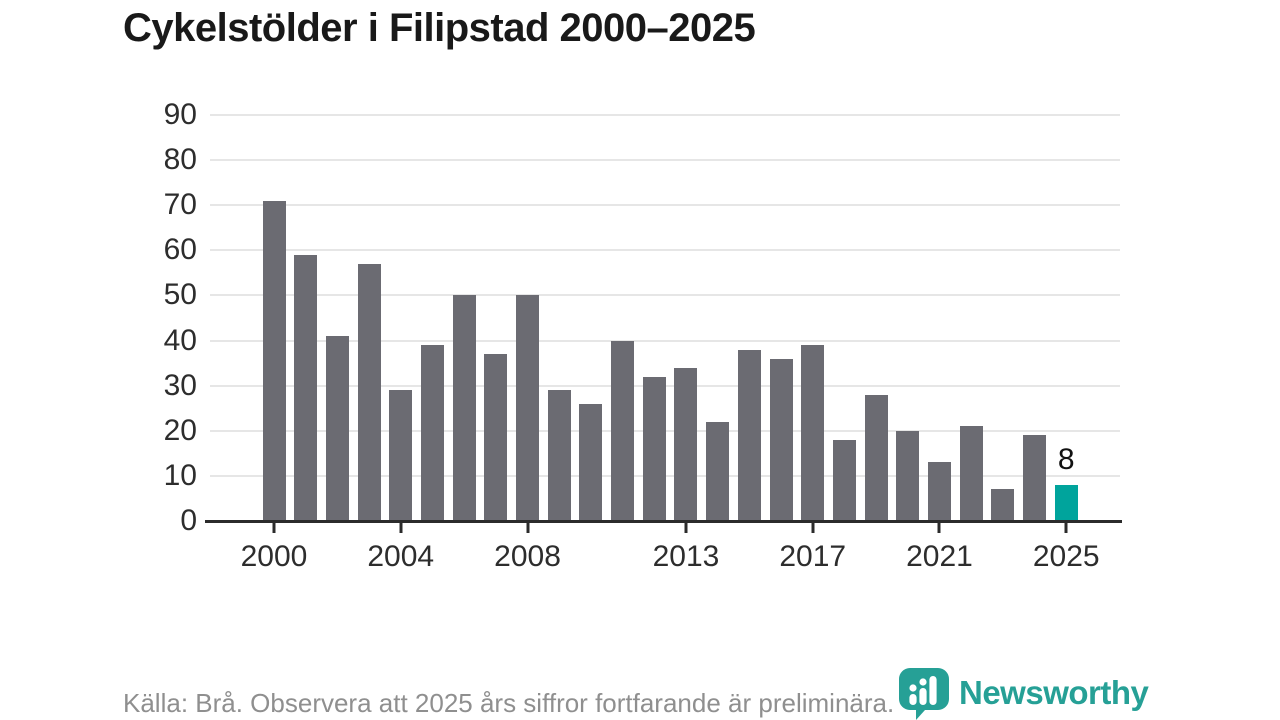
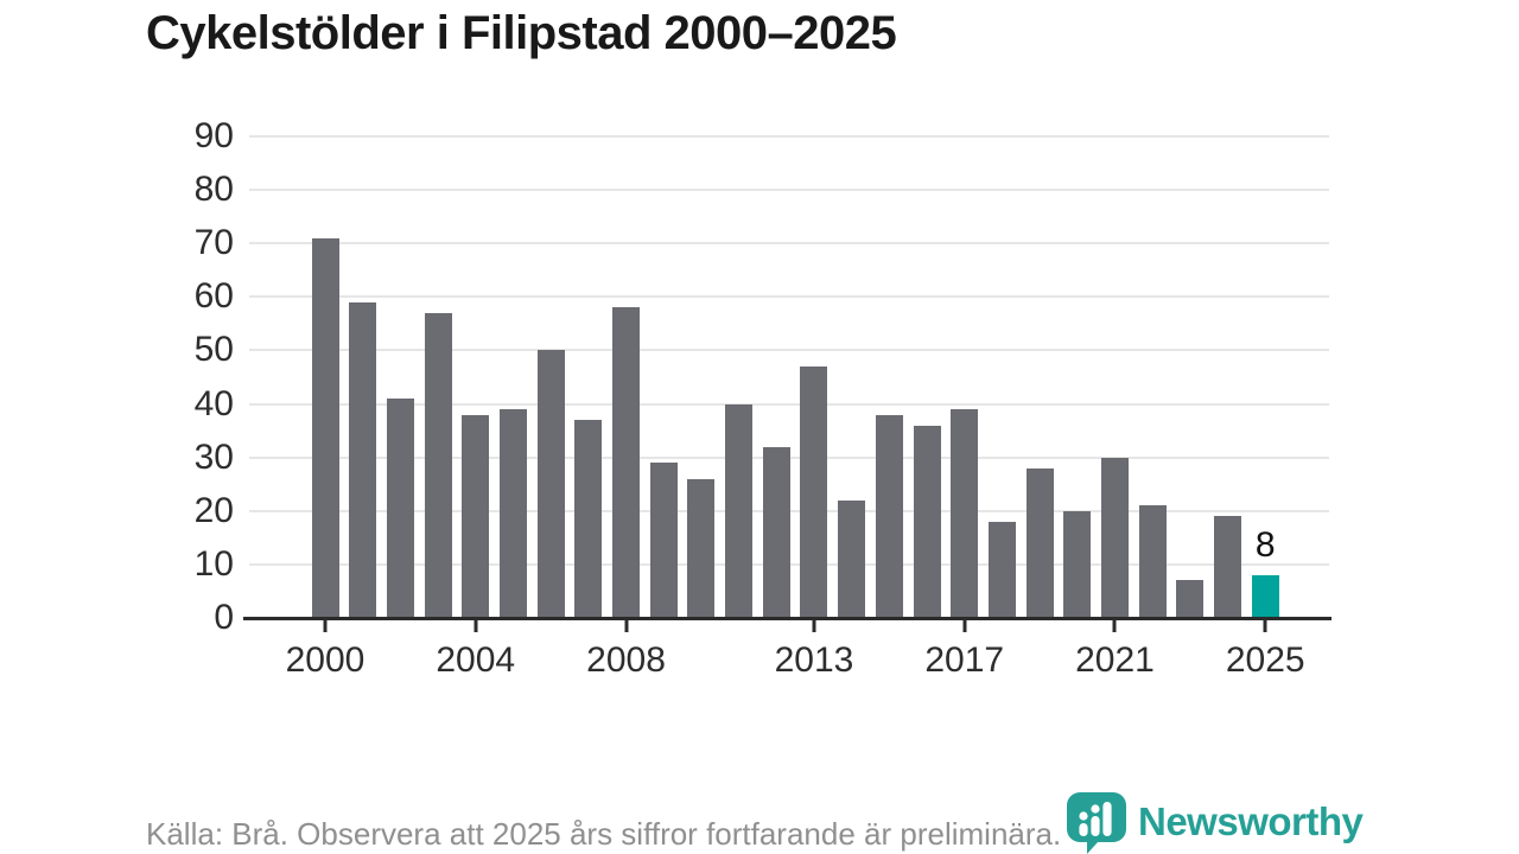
2004: 29 -> 38
2008: 50 -> 58
2013: 34 -> 47
2021: 13 -> 30
